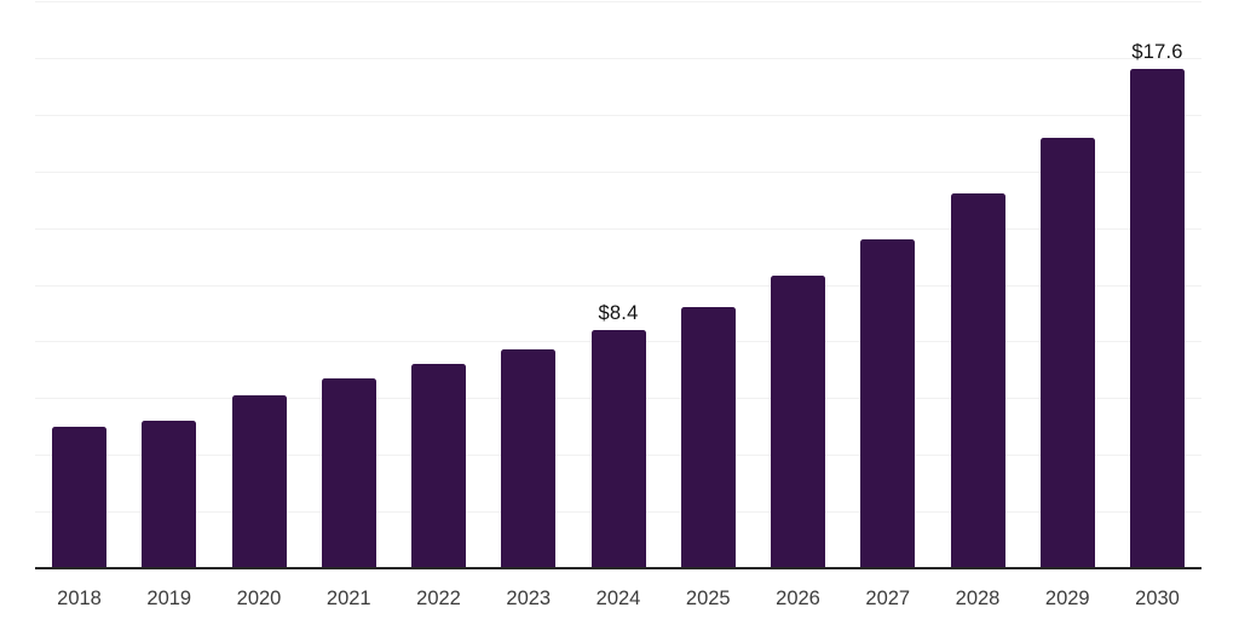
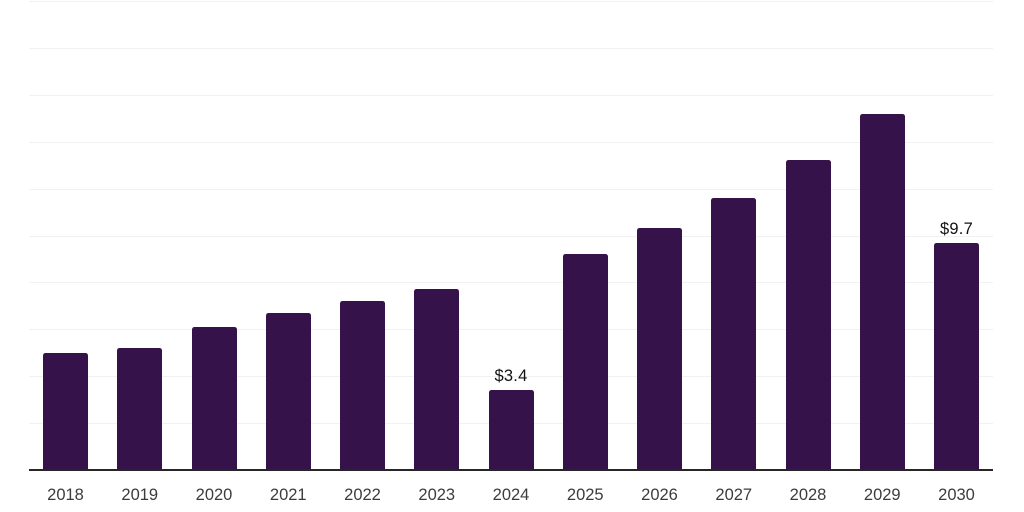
2024: $8.4 -> $3.4
2030: $17.6 -> $9.7
